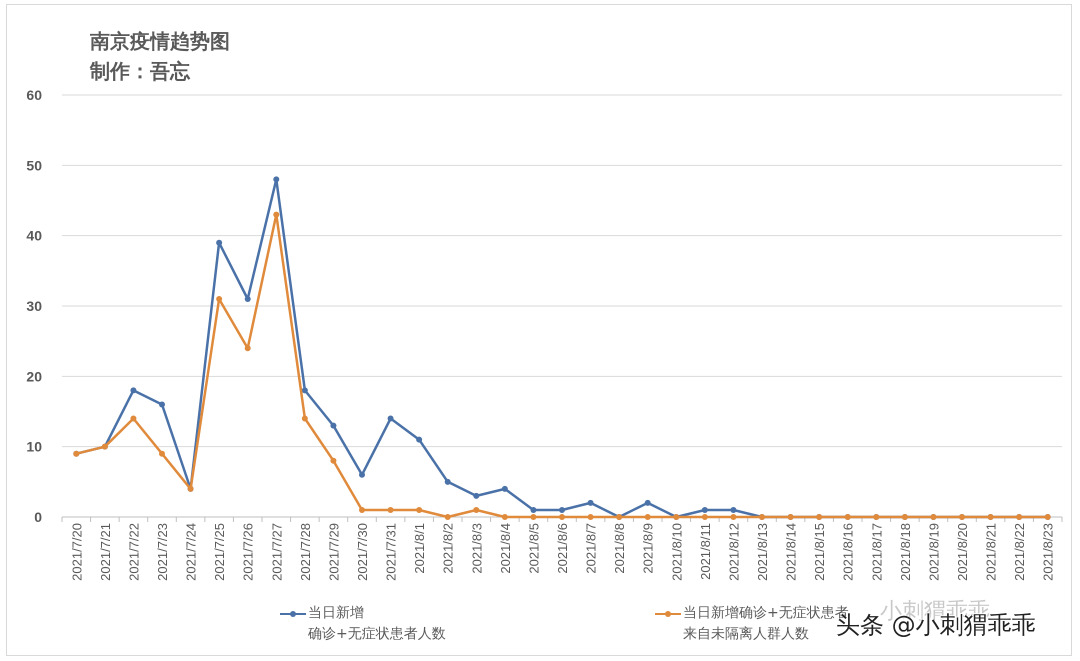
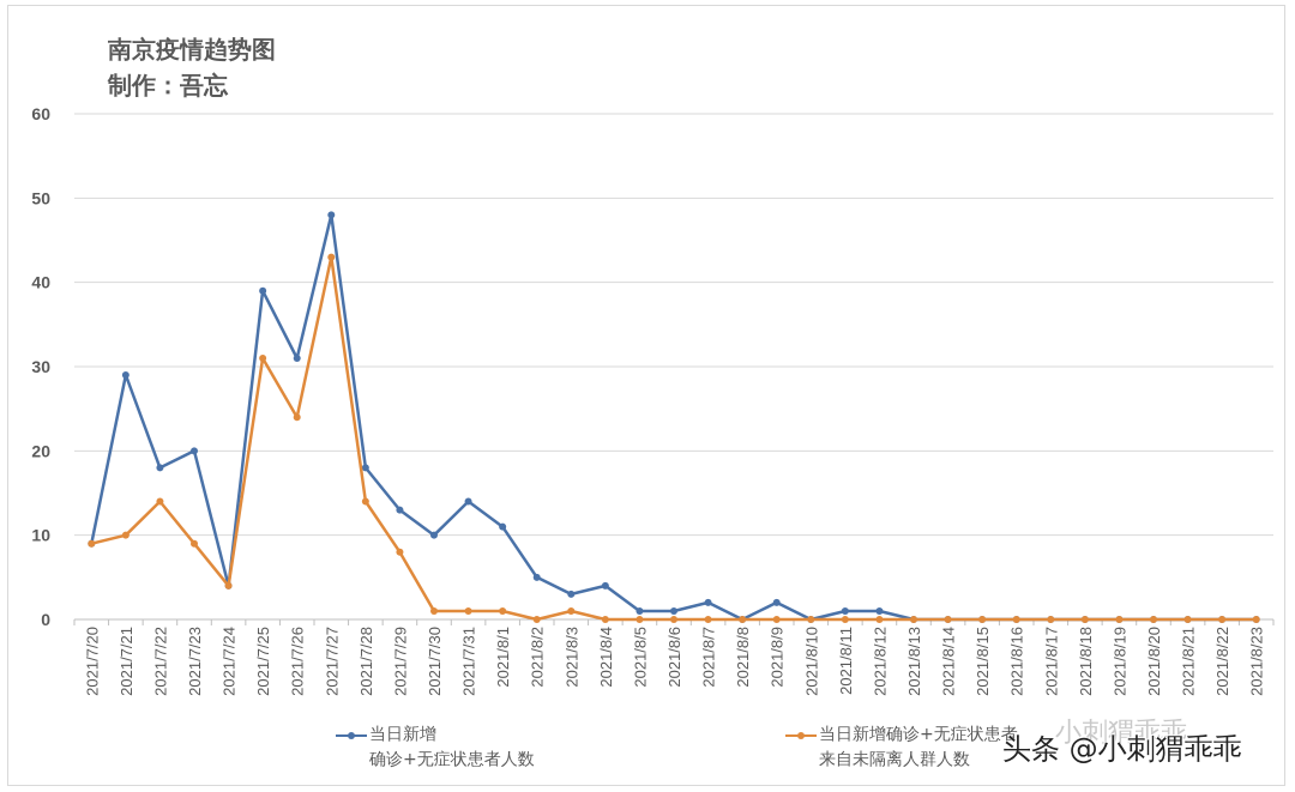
当日新增确诊+无症状患者人数/2021/7/21: 10 -> 29
当日新增确诊+无症状患者人数/2021/7/23: 16 -> 20
当日新增确诊+无症状患者人数/2021/7/30: 6 -> 10
